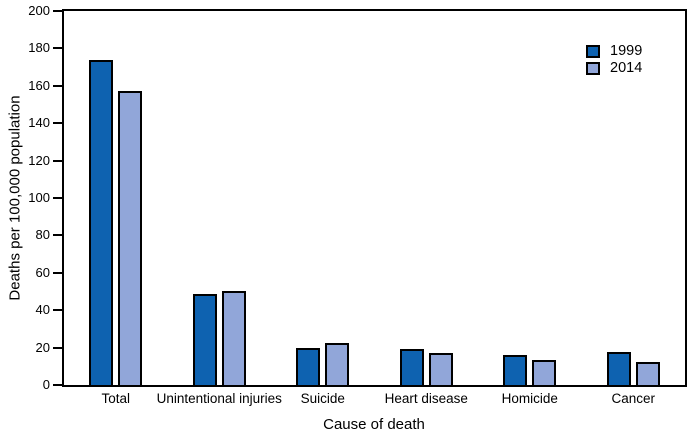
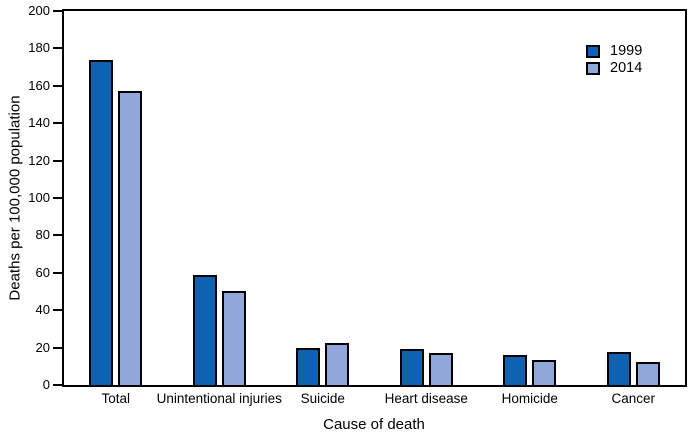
1999/Unintentional injuries: 48 -> 59
